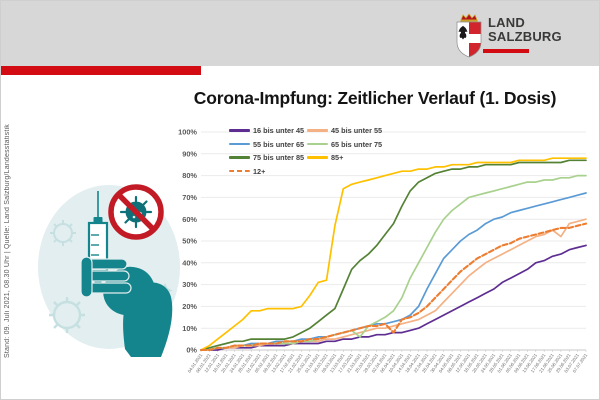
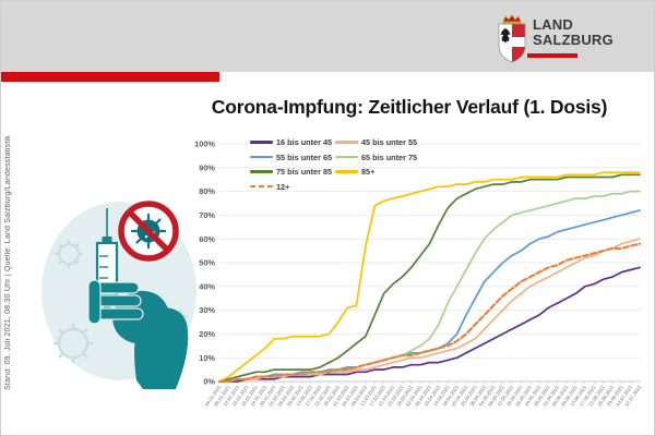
65 bis unter 75/21.03.2021: 6% -> 10%
12+/06.04.2021: 8% -> 13%
45 bis unter 55/25.06.2021: 52% -> 56%
